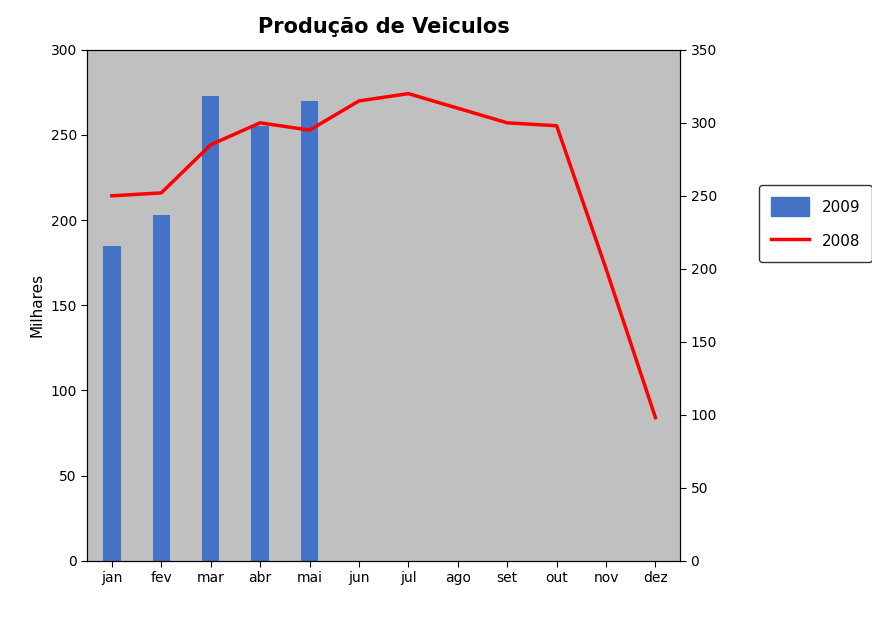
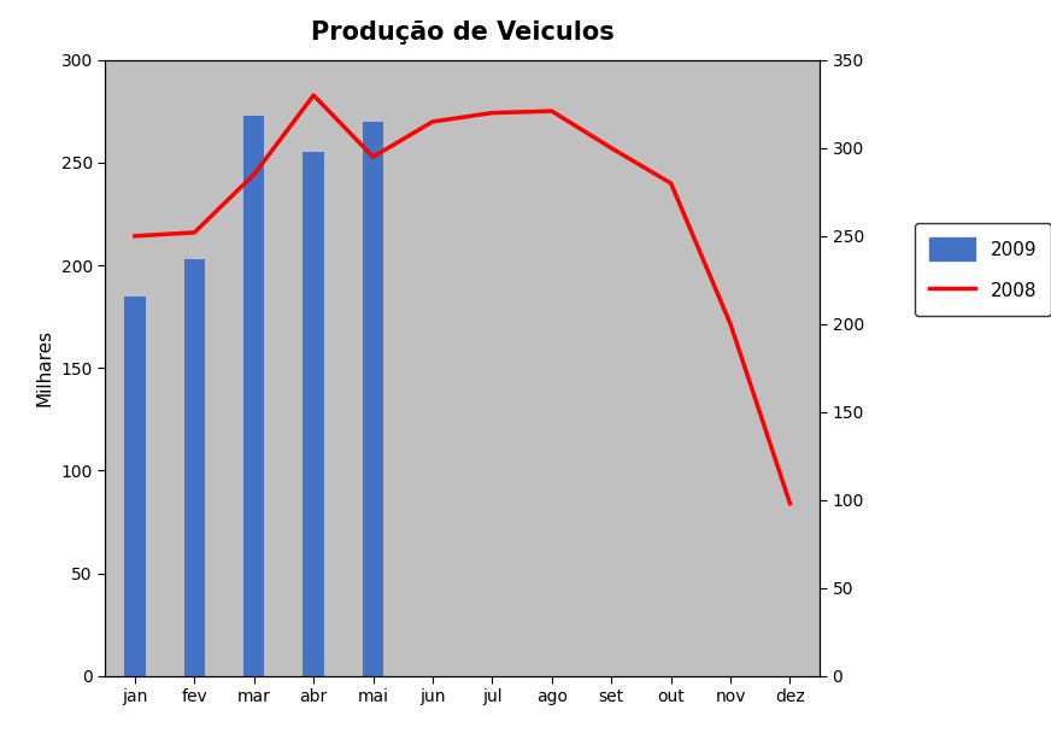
2008/abr: 300 -> 330
2008/ago: 310 -> 321
2008/out: 298 -> 280
